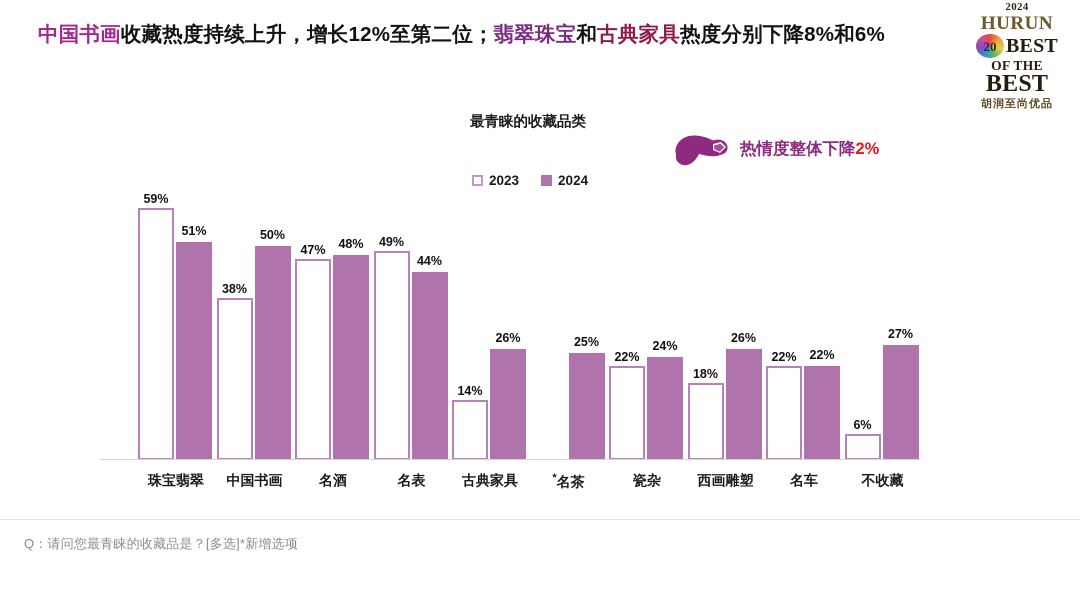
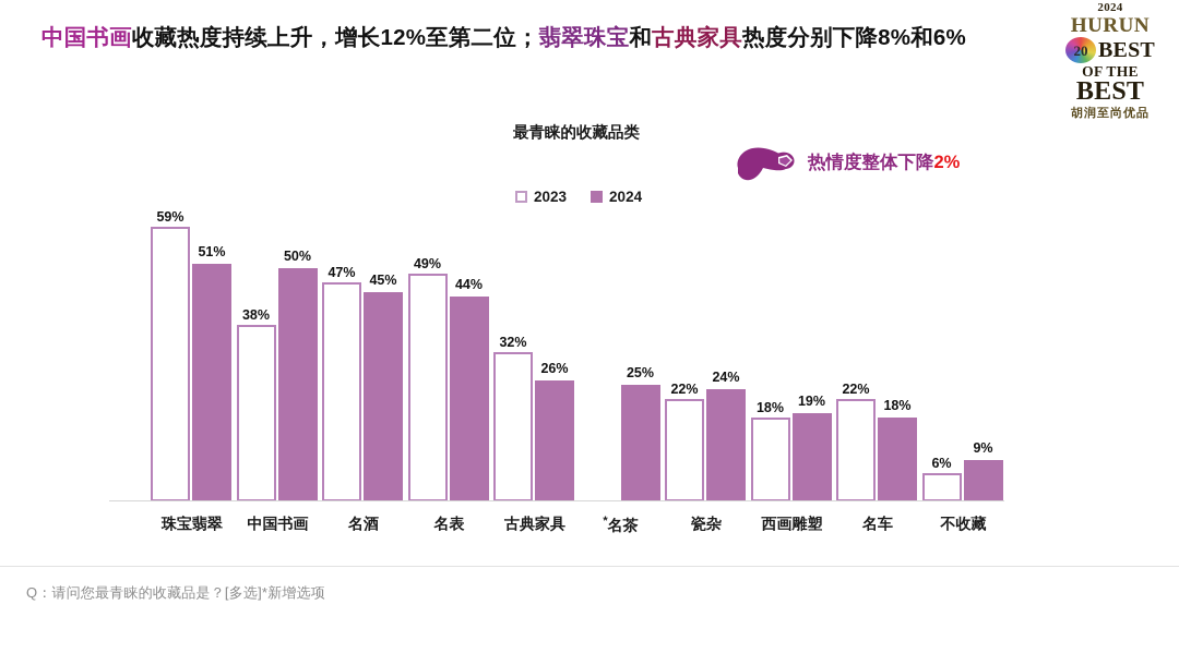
2024/名酒: 48% -> 45%
2023/古典家具: 14% -> 32%
2024/西画雕塑: 26% -> 19%
2024/名车: 22% -> 18%
2024/不收藏: 27% -> 9%
